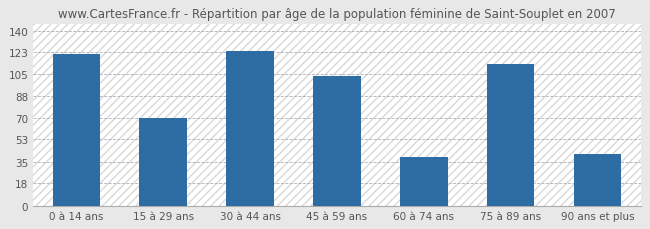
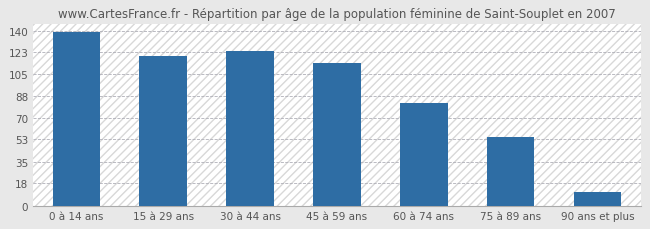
0 à 14 ans: 121 -> 139
15 à 29 ans: 70 -> 120
45 à 59 ans: 104 -> 114
60 à 74 ans: 39 -> 82
75 à 89 ans: 113 -> 55
90 ans et plus: 41 -> 11
